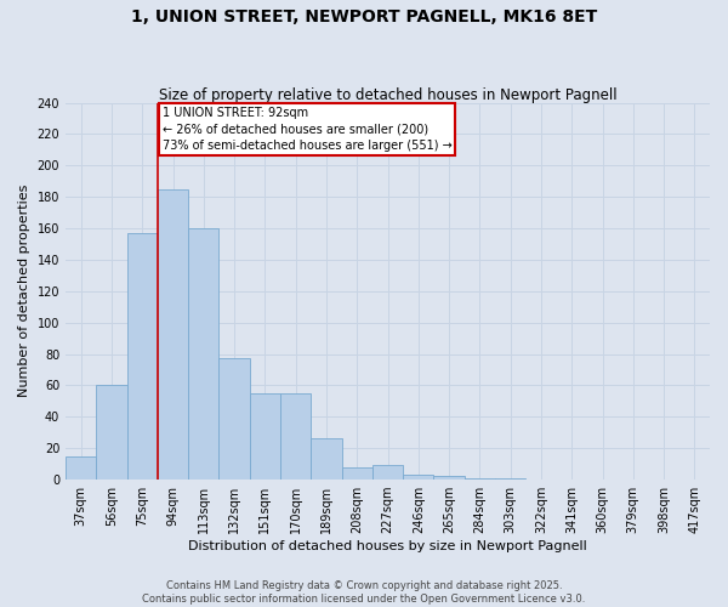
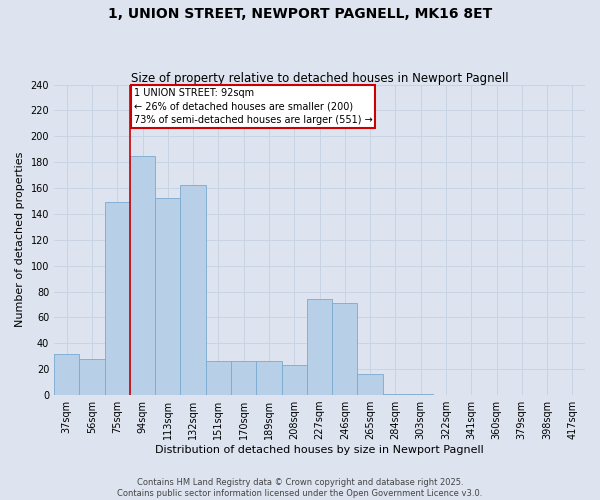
37sqm: 15 -> 32
56sqm: 60 -> 28
75sqm: 157 -> 149
113sqm: 160 -> 152
132sqm: 77 -> 162
151sqm: 55 -> 26
170sqm: 55 -> 26
208sqm: 8 -> 23
227sqm: 9 -> 74
246sqm: 3 -> 71
265sqm: 2 -> 16
